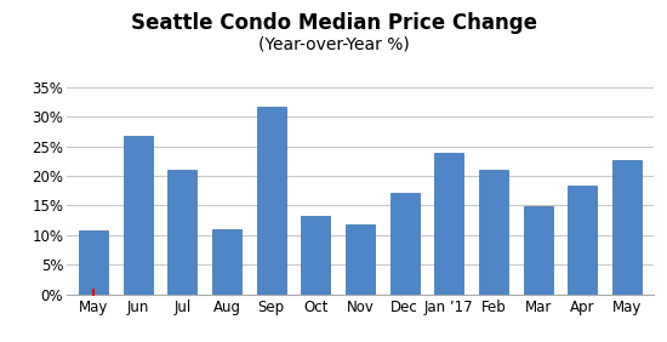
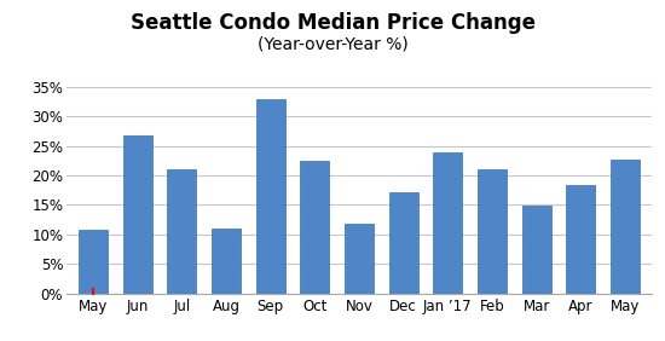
Sep: 31.7% -> 33.0%
Oct: 13.3% -> 22.5%
